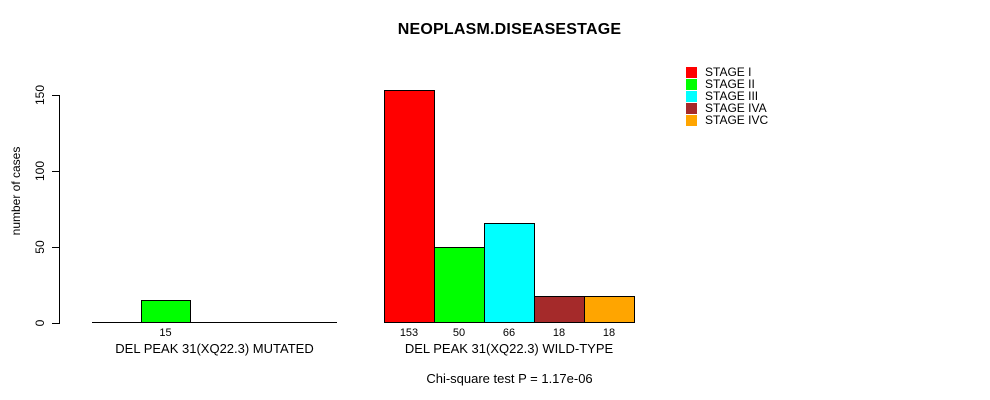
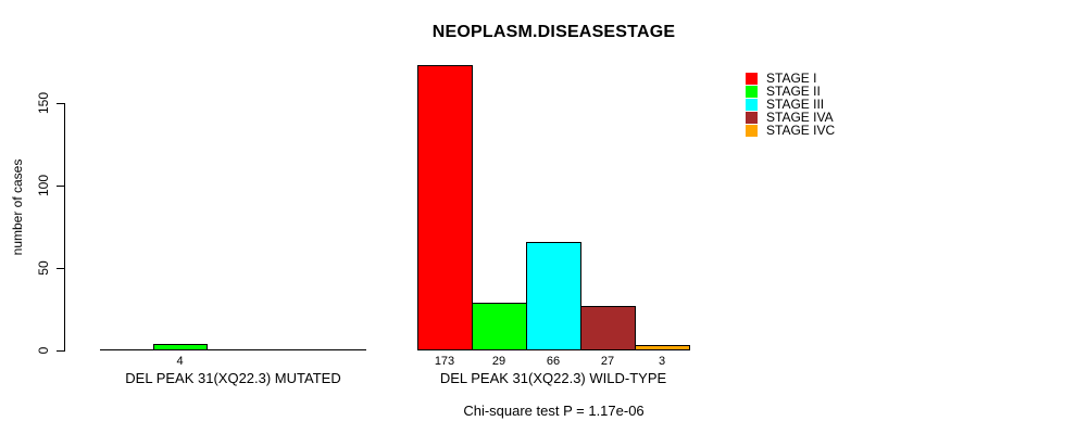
STAGE II/DEL PEAK 31(XQ22.3) MUTATED: 15 -> 4
STAGE I/DEL PEAK 31(XQ22.3) WILD-TYPE: 153 -> 173
STAGE II/DEL PEAK 31(XQ22.3) WILD-TYPE: 50 -> 29
STAGE IVA/DEL PEAK 31(XQ22.3) WILD-TYPE: 18 -> 27
STAGE IVC/DEL PEAK 31(XQ22.3) WILD-TYPE: 18 -> 3
